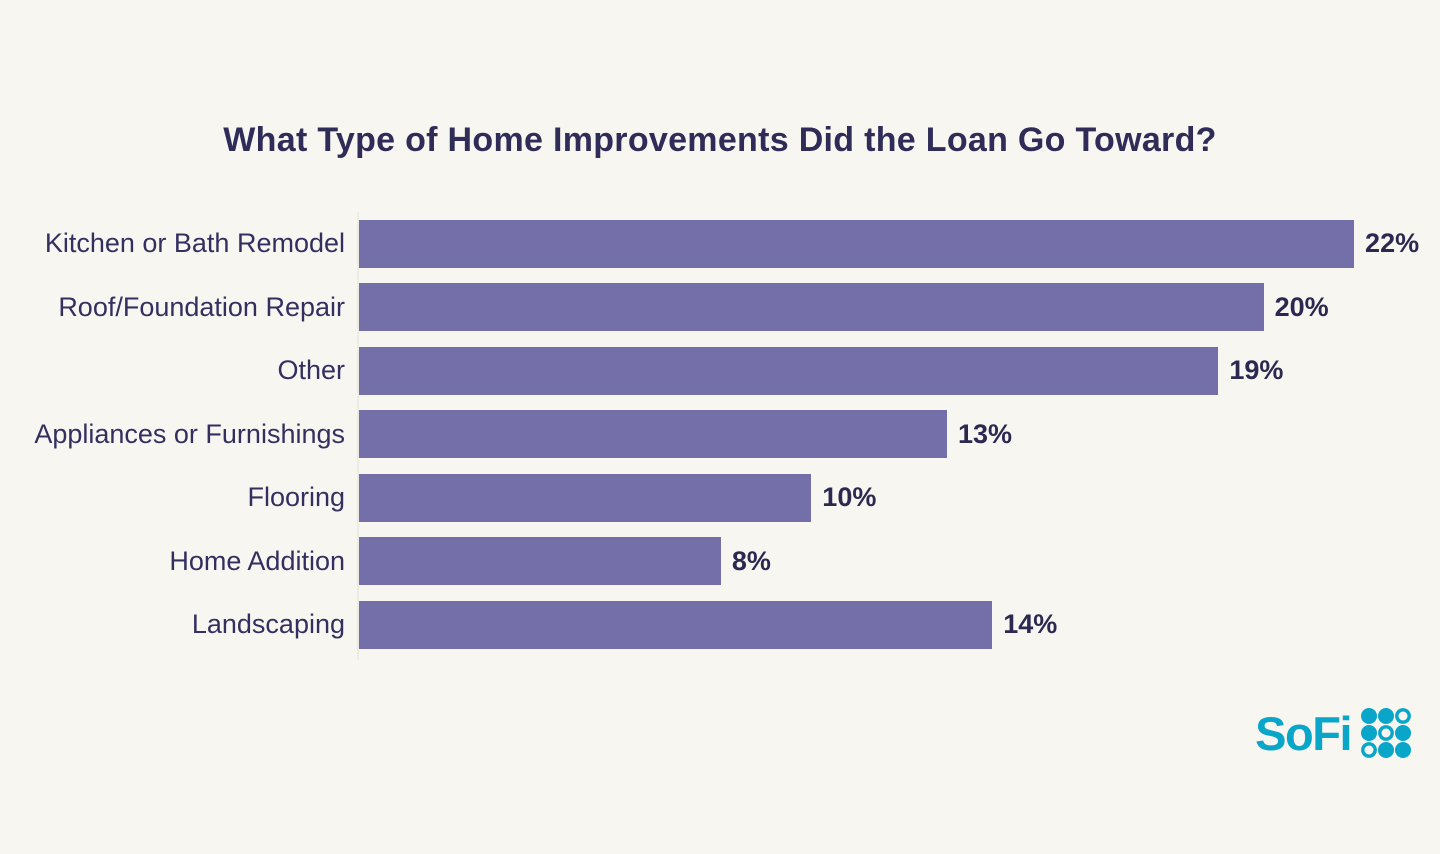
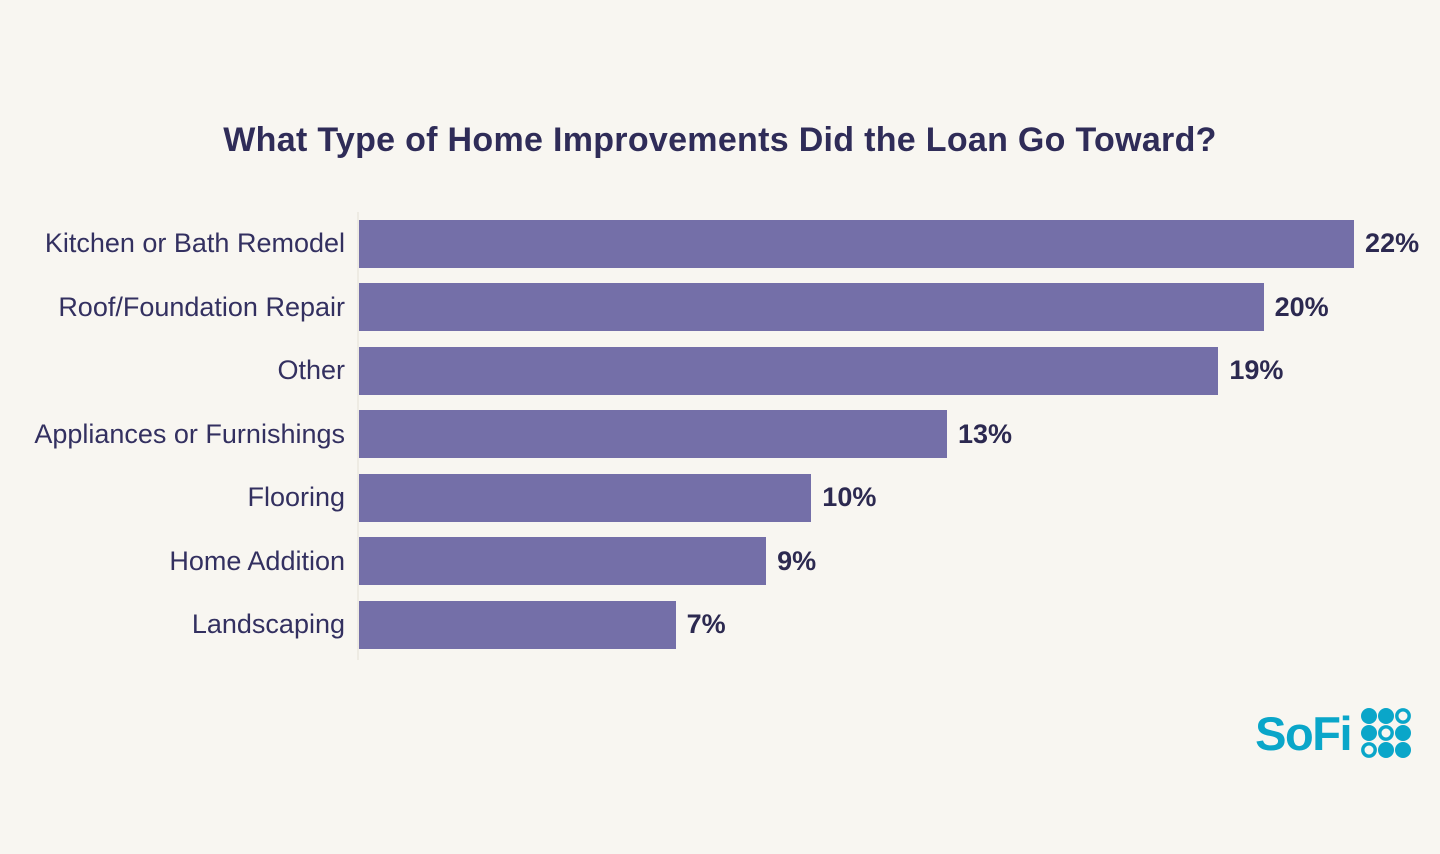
Home Addition: 8% -> 9%
Landscaping: 14% -> 7%
